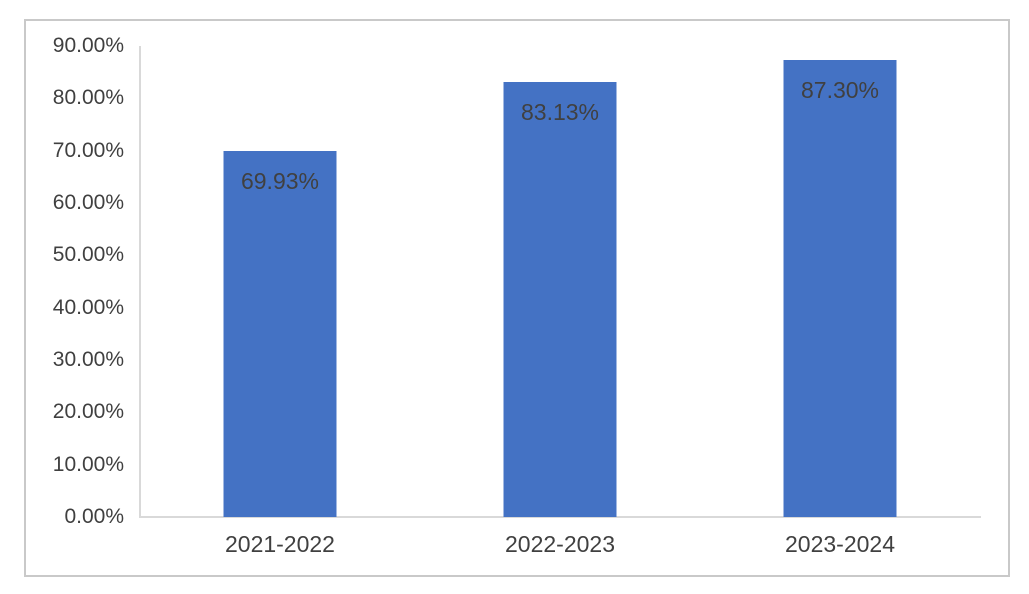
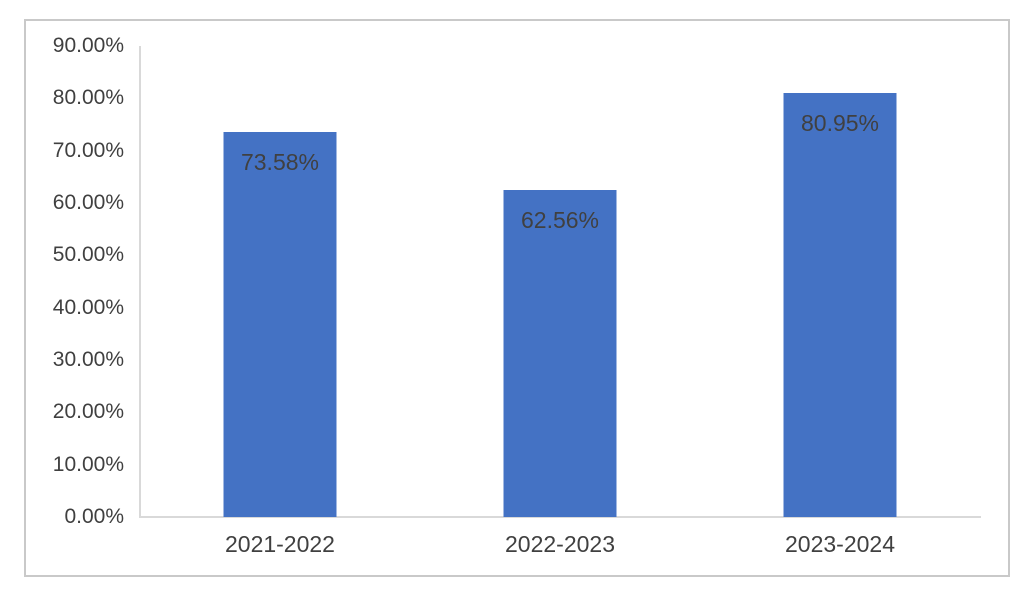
2021-2022: 69.93% -> 73.58%
2022-2023: 83.13% -> 62.56%
2023-2024: 87.30% -> 80.95%
